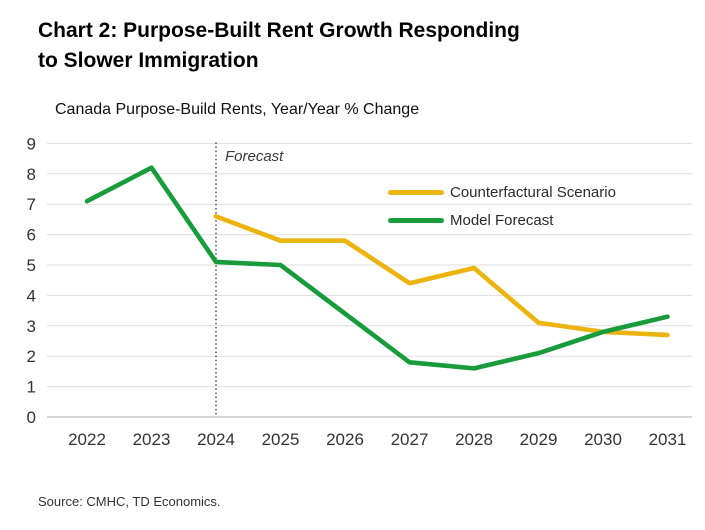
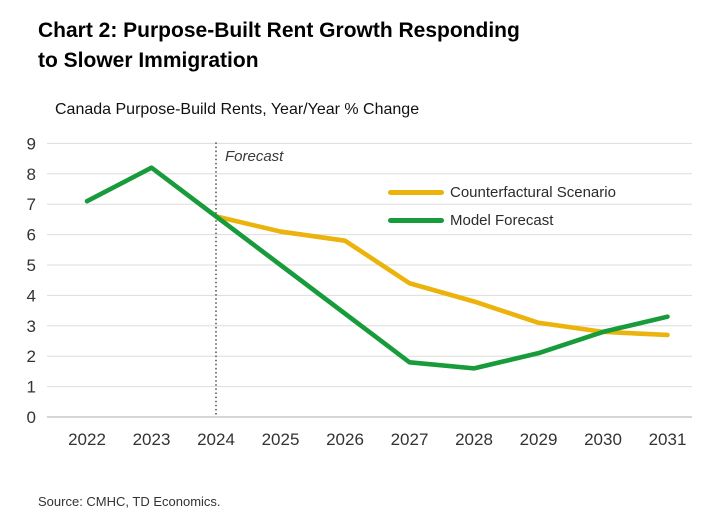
Model Forecast/2024: 5.1 -> 6.6
Counterfactural Scenario/2025: 5.8 -> 6.1
Counterfactural Scenario/2028: 4.9 -> 3.8
